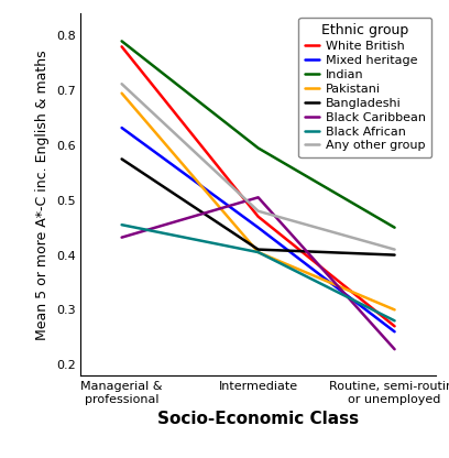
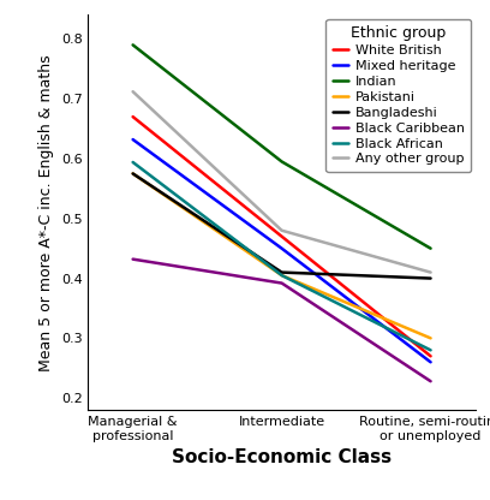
White British/Managerial & professional: 0.78 -> 0.67
Pakistani/Managerial & professional: 0.695 -> 0.575
Black African/Managerial & professional: 0.455 -> 0.594
Black Caribbean/Intermediate: 0.505 -> 0.392
